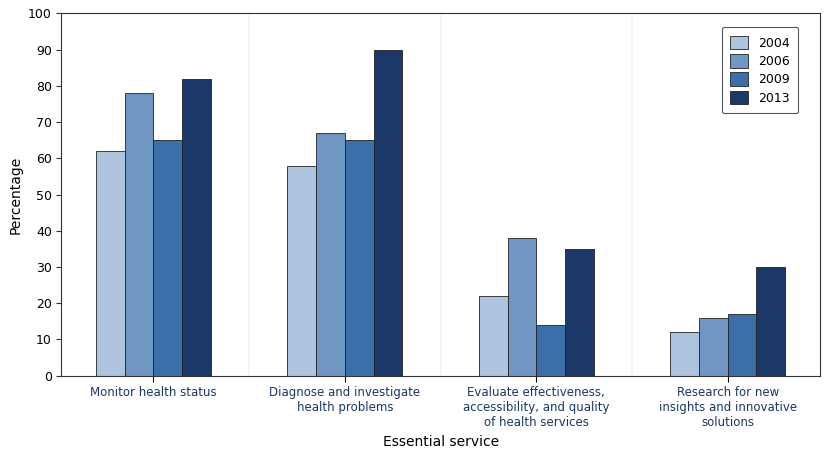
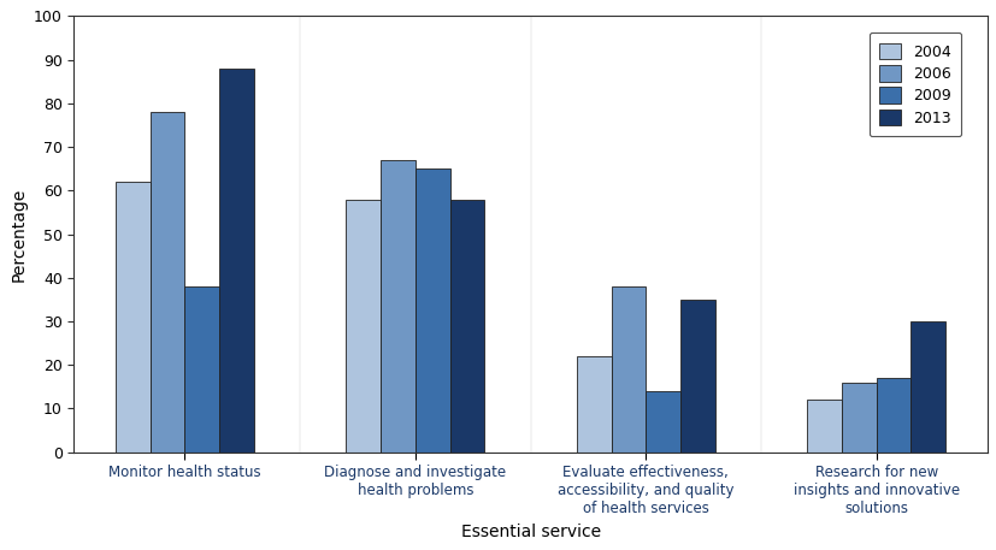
2009/Monitor health status: 65 -> 38
2013/Monitor health status: 82 -> 88
2013/Diagnose and investigate health problems: 90 -> 58
